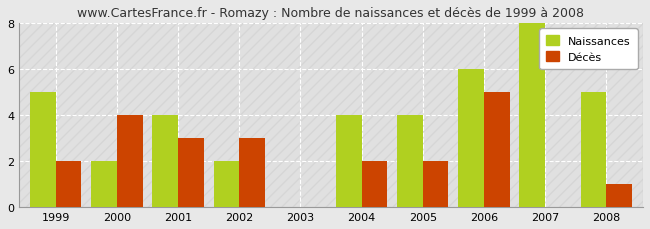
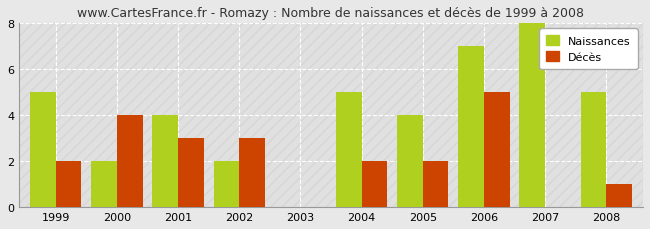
Naissances/2004: 4 -> 5
Naissances/2006: 6 -> 7
